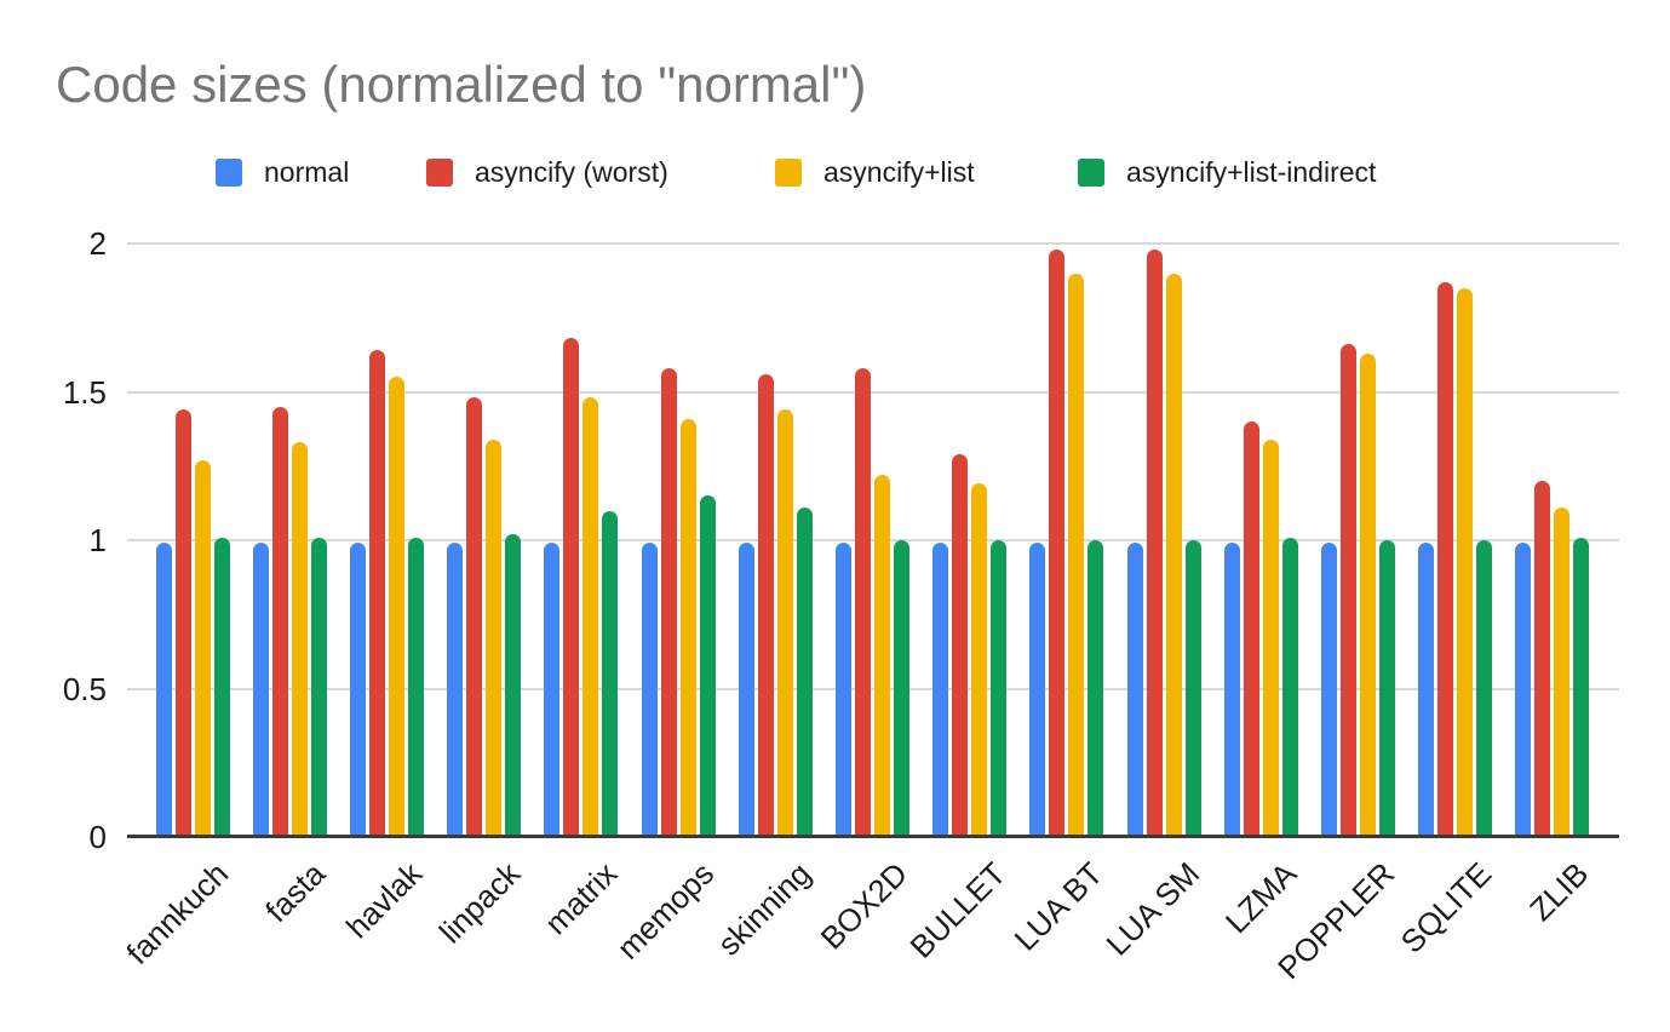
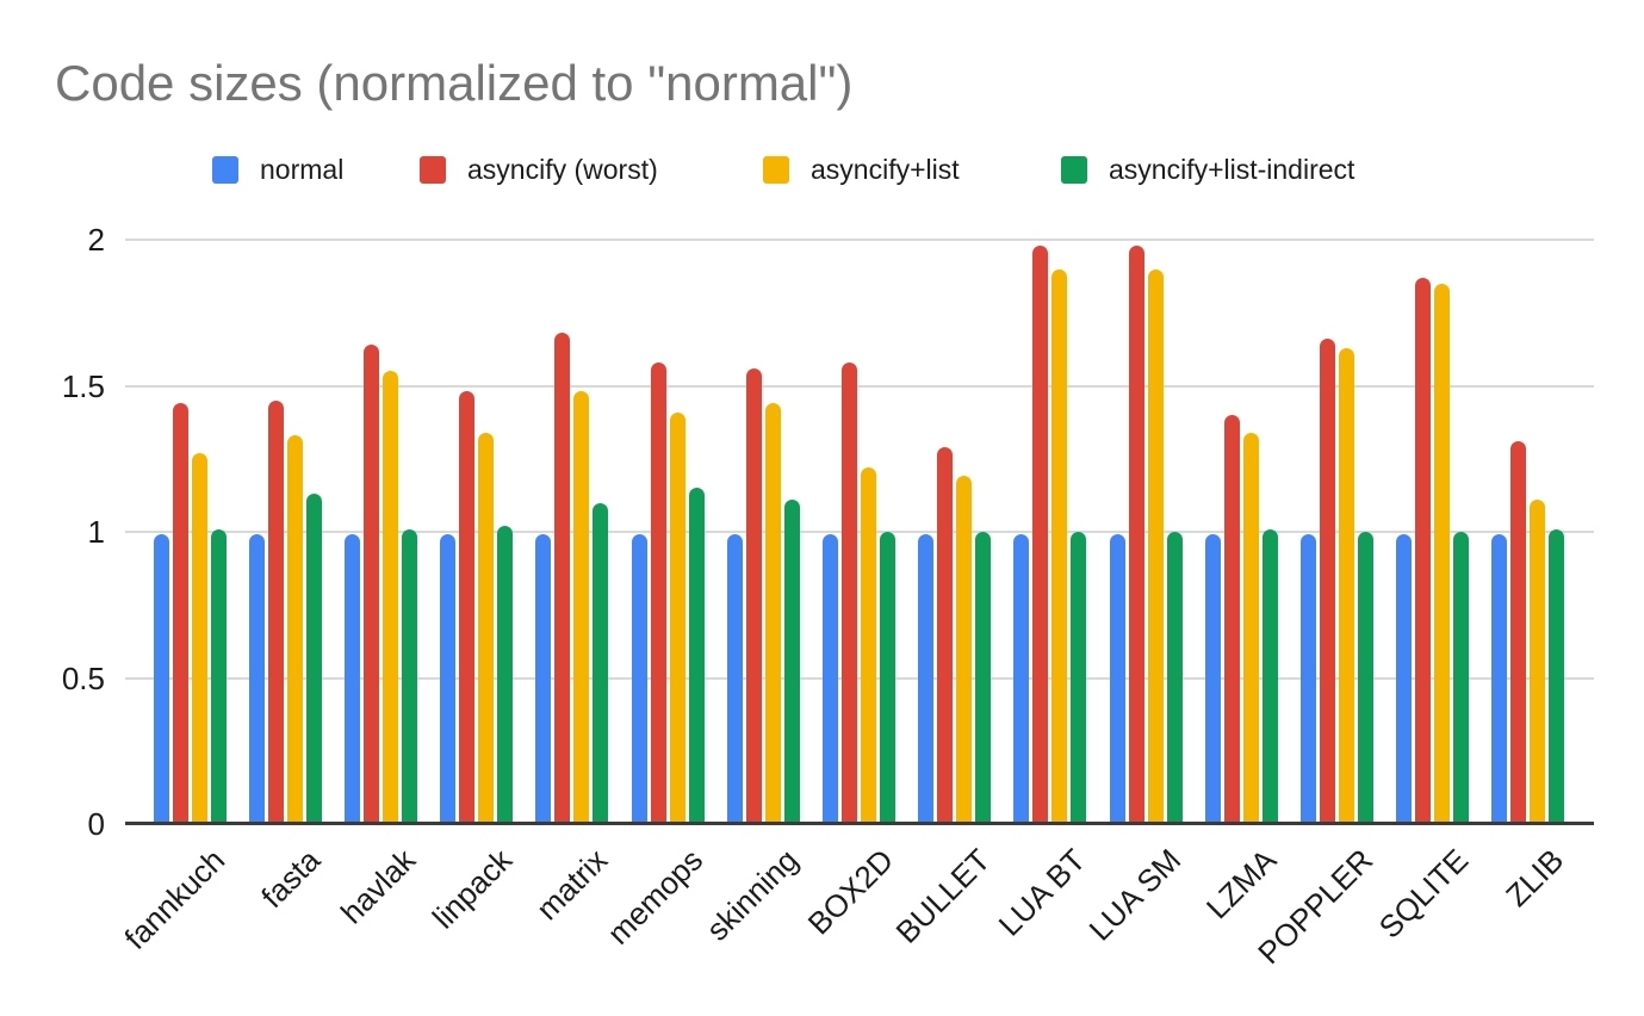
asyncify+list-indirect/fasta: 1.01 -> 1.13
asyncify (worst)/ZLIB: 1.20 -> 1.31
